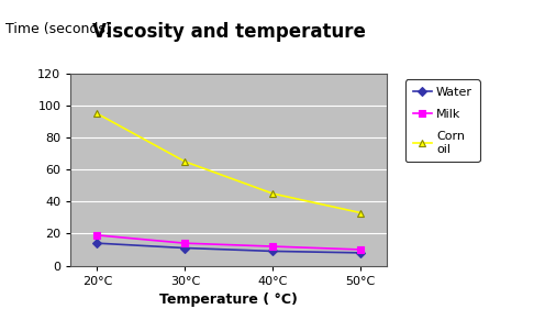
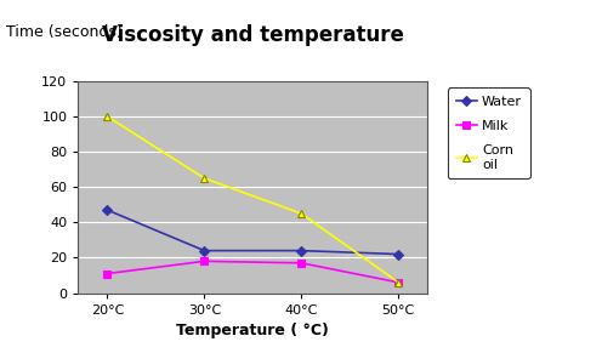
Water/20°C: 14 -> 47
Milk/20°C: 19 -> 11
Corn oil/20°C: 95 -> 100
Water/30°C: 11 -> 24
Milk/30°C: 14 -> 18
Water/40°C: 9 -> 24
Milk/40°C: 12 -> 17
Water/50°C: 8 -> 22
Milk/50°C: 10 -> 6
Corn oil/50°C: 33 -> 6
